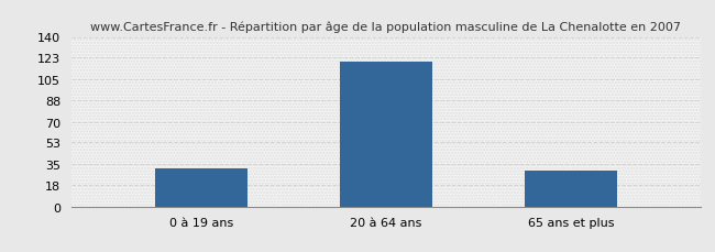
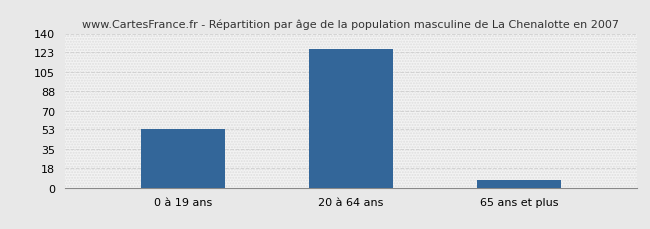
0 à 19 ans: 31 -> 53
20 à 64 ans: 120 -> 126
65 ans et plus: 30 -> 7
